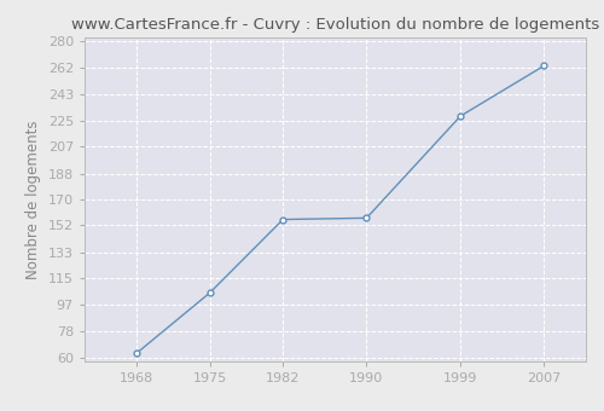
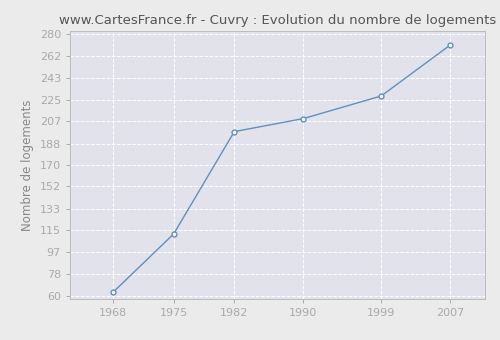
1975: 105 -> 112
1982: 156 -> 198
1990: 157 -> 209
2007: 263 -> 271
